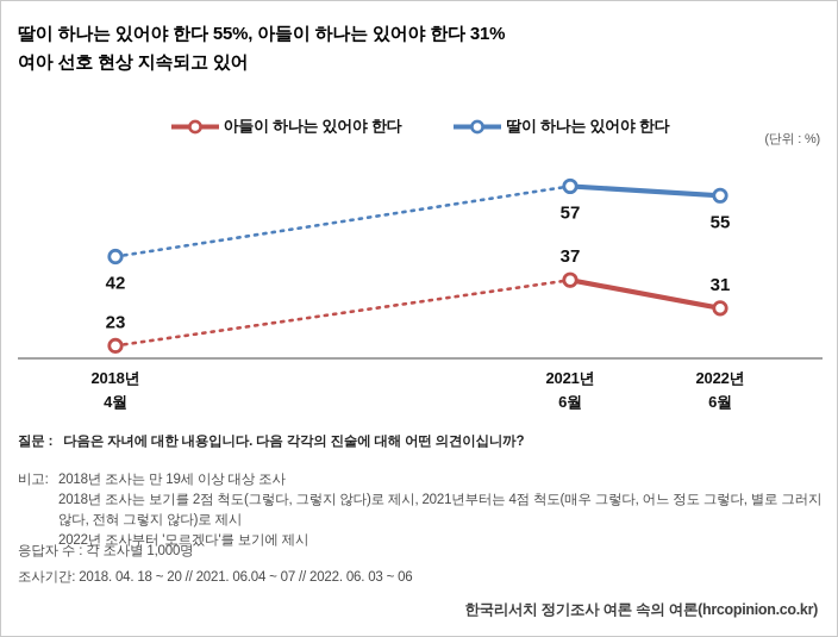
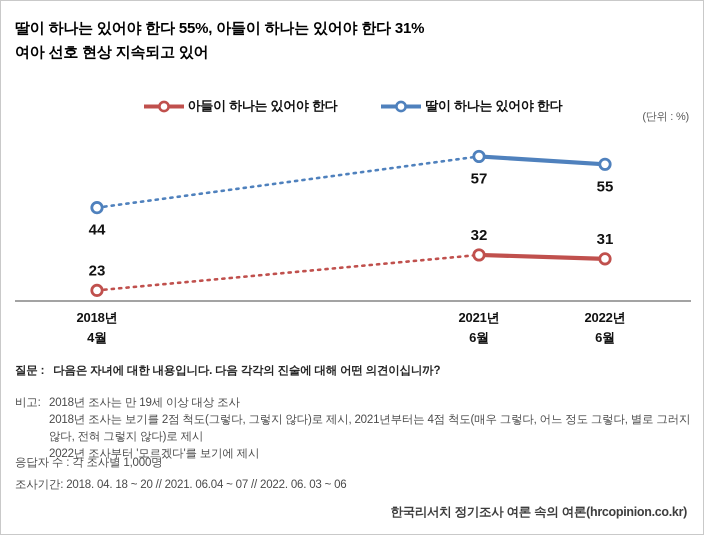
딸이 하나는 있어야 한다/2018년 4월: 42 -> 44
아들이 하나는 있어야 한다/2021년 6월: 37 -> 32
